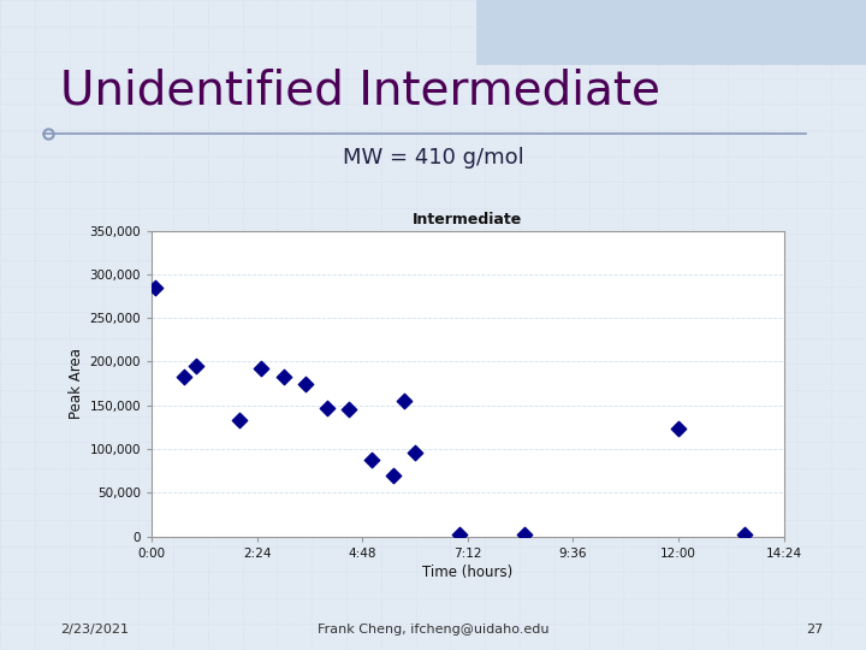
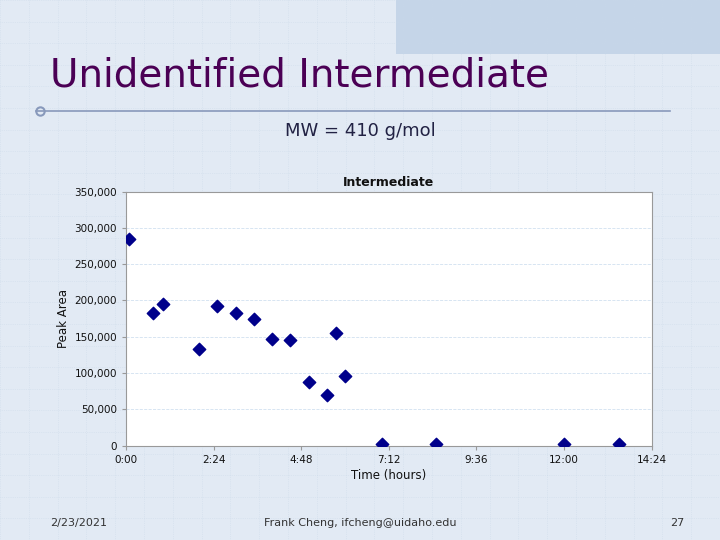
12:00: 124,000 -> 2,000
